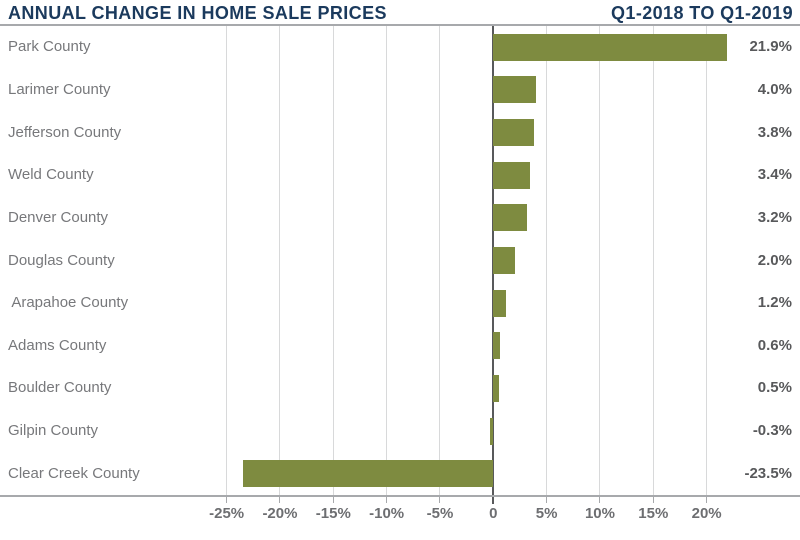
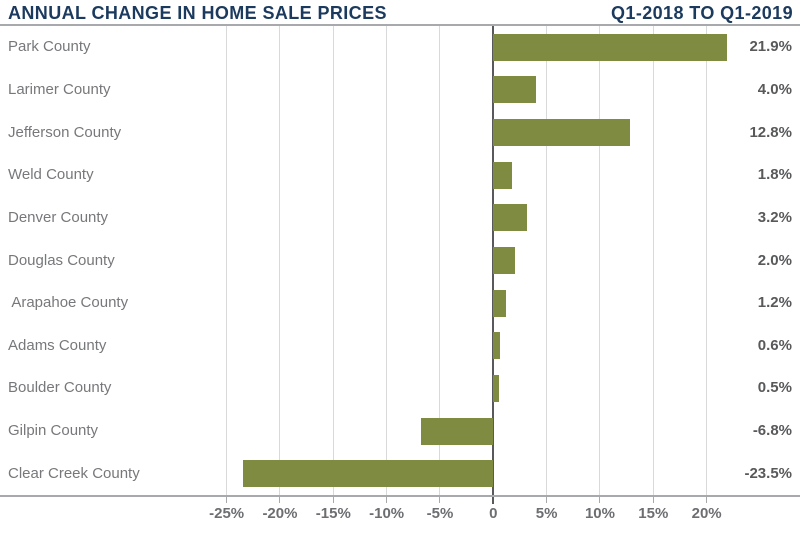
Jefferson County: 3.8% -> 12.8%
Weld County: 3.4% -> 1.8%
Gilpin County: -0.3% -> -6.8%
